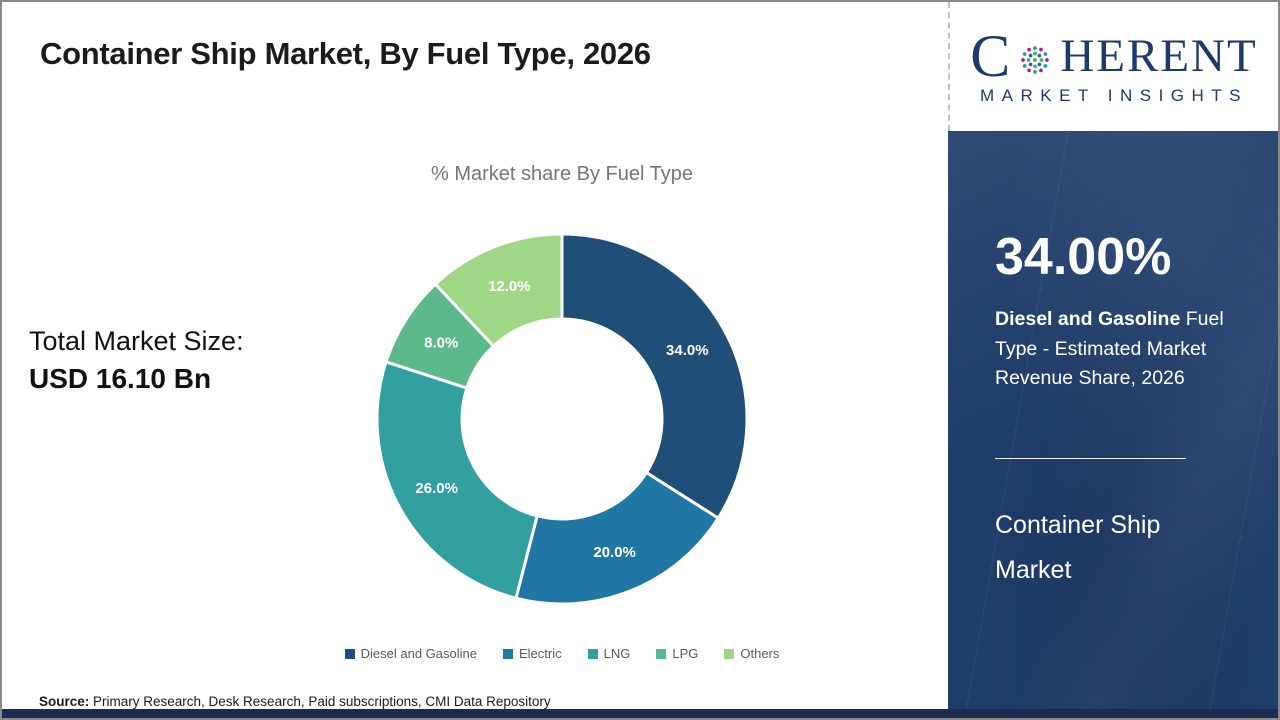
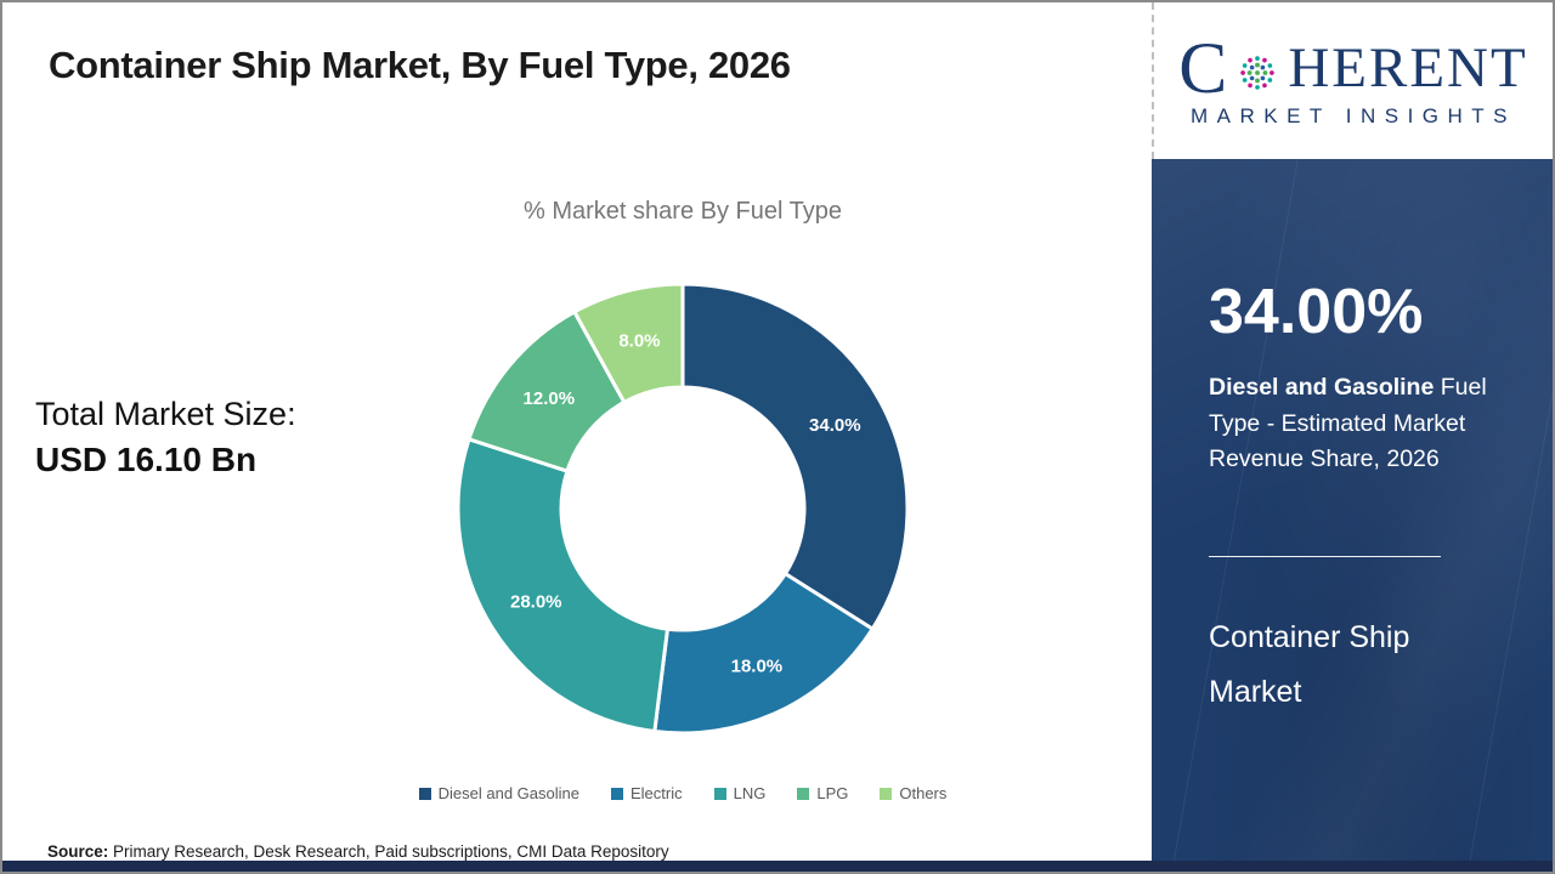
Electric: 20.0% -> 18.0%
LNG: 26.0% -> 28.0%
LPG: 8.0% -> 12.0%
Others: 12.0% -> 8.0%
